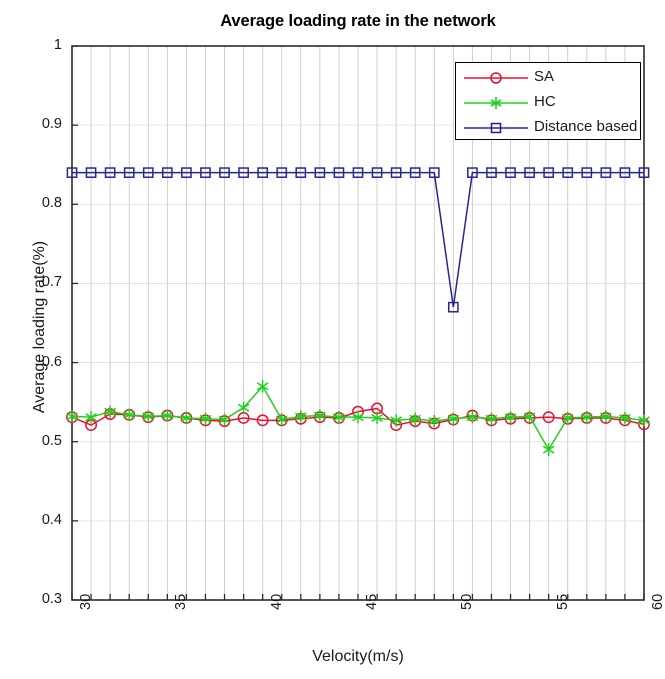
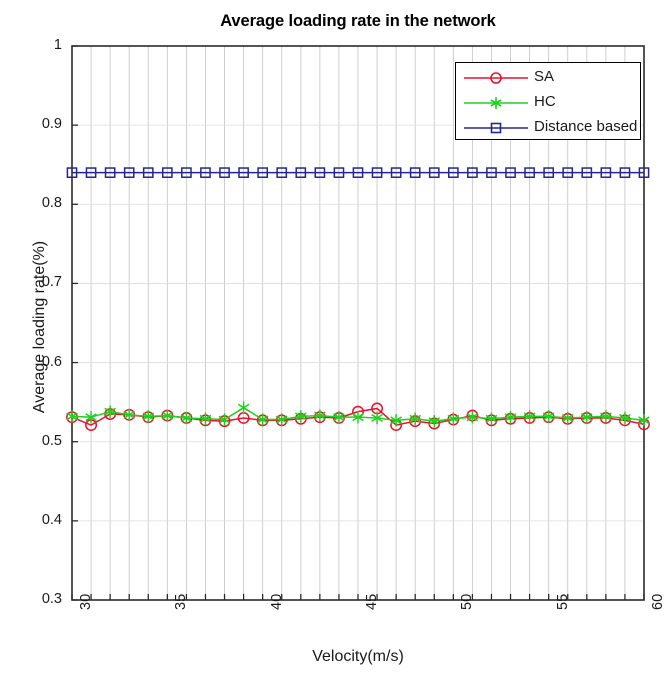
HC/40: 0.57 -> 0.53
Distance based/50: 0.67 -> 0.84
HC/55: 0.49 -> 0.53
